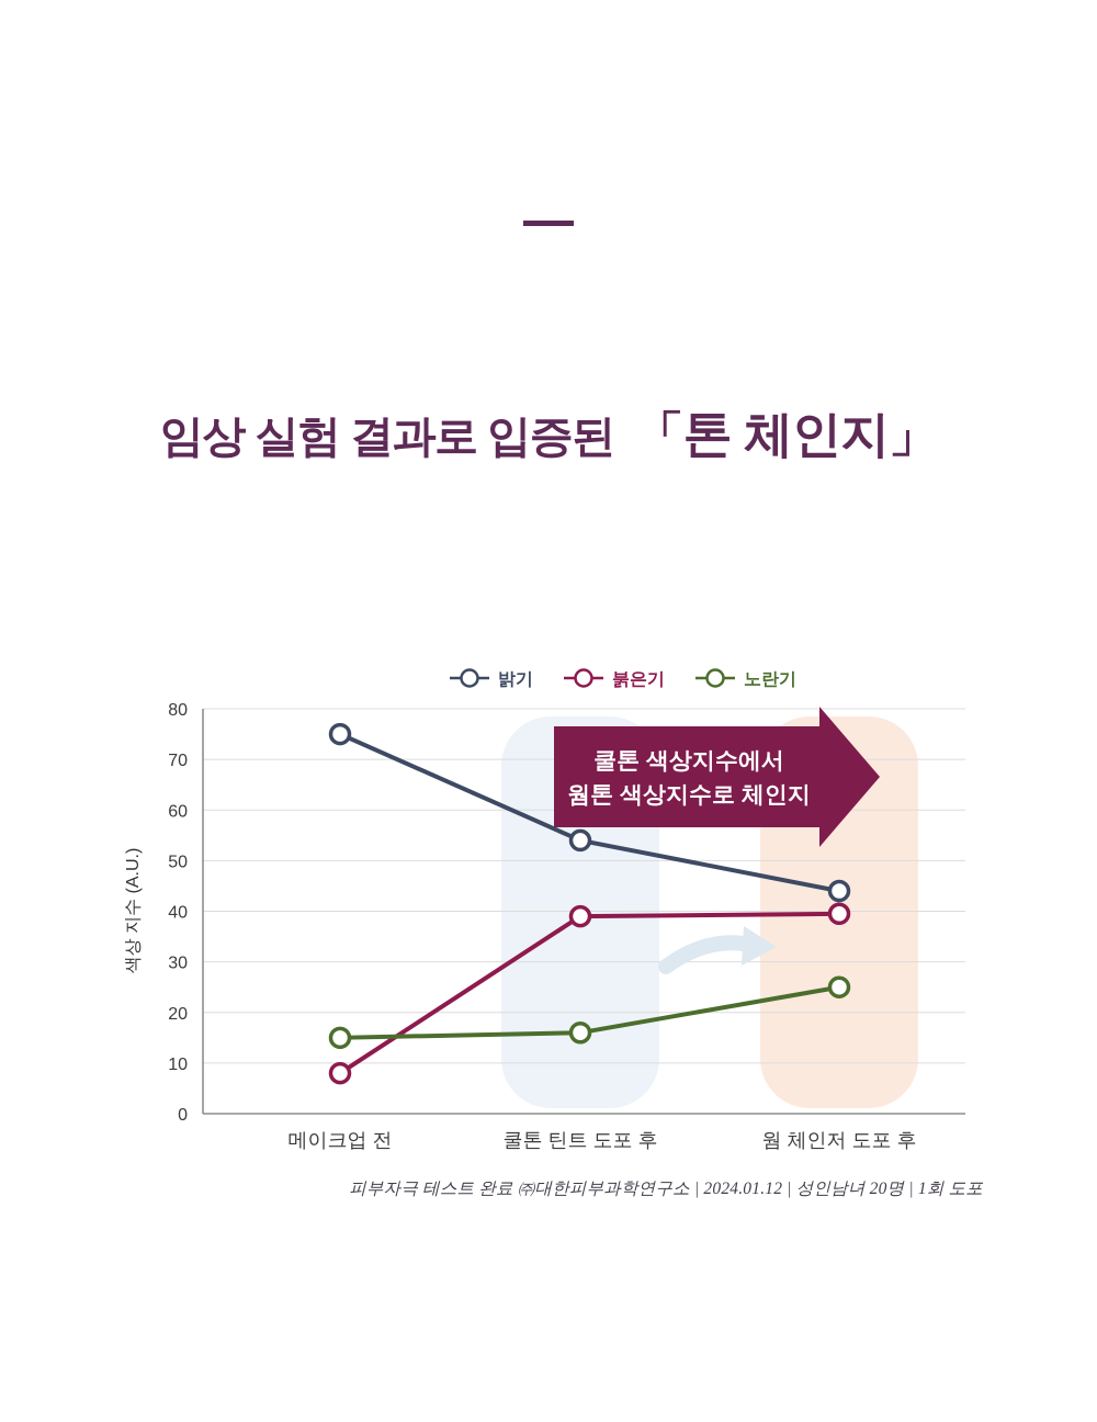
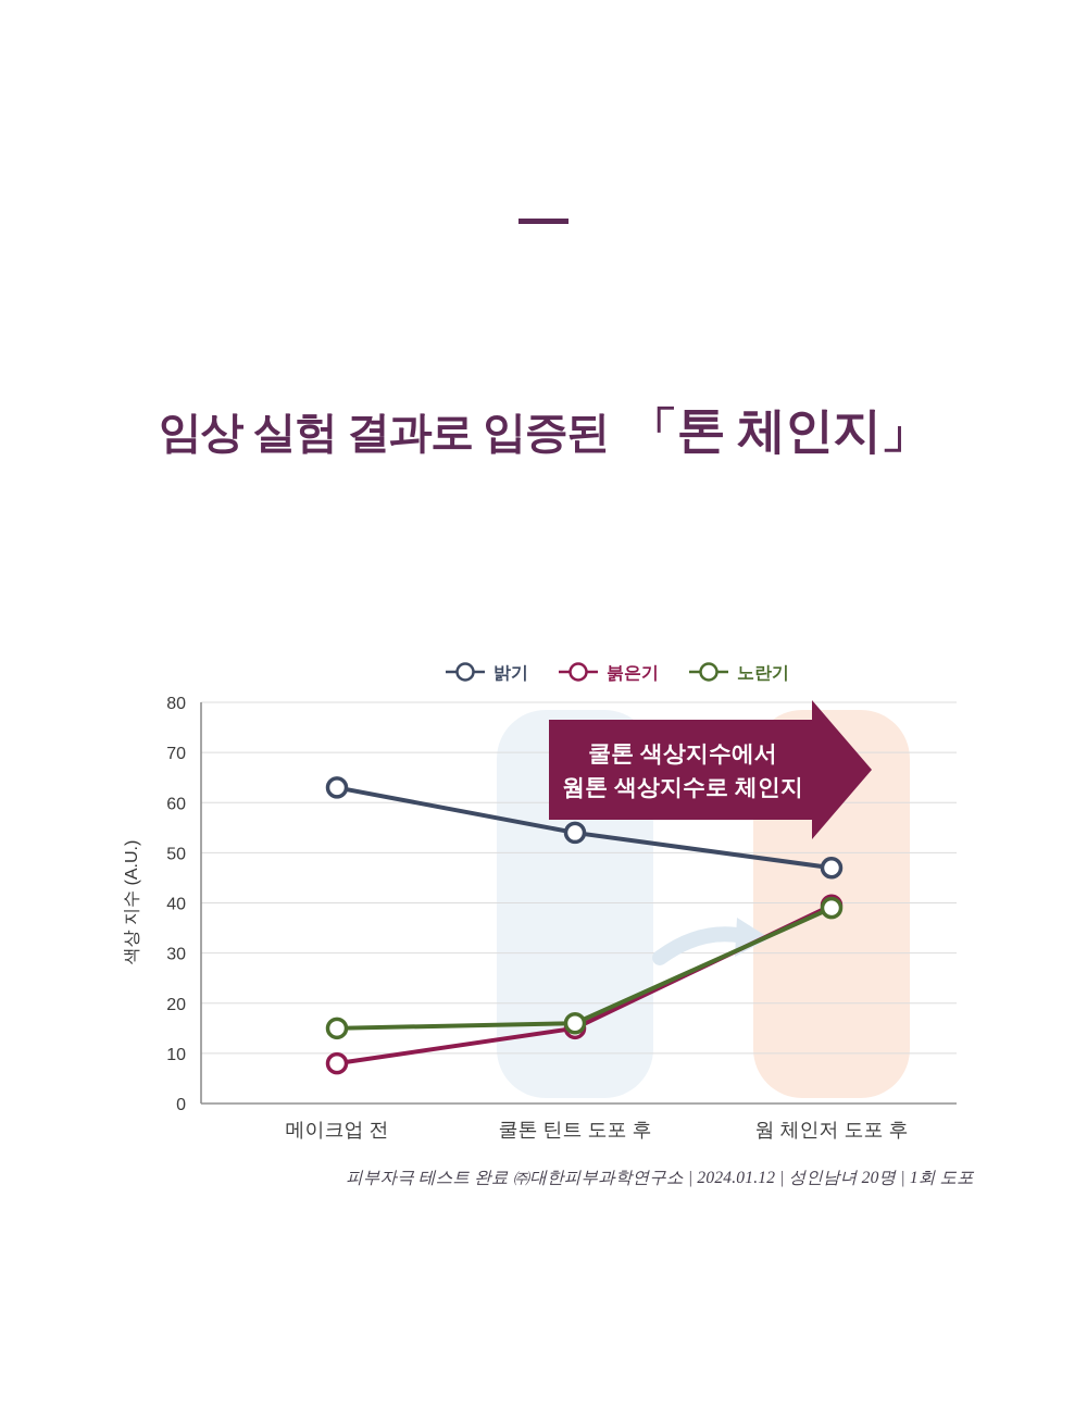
밝기/메이크업 전: 75 -> 63
붉은기/쿨톤 틴트 도포 후: 39 -> 15
밝기/웜 체인저 도포 후: 44 -> 47
노란기/웜 체인저 도포 후: 25 -> 39
